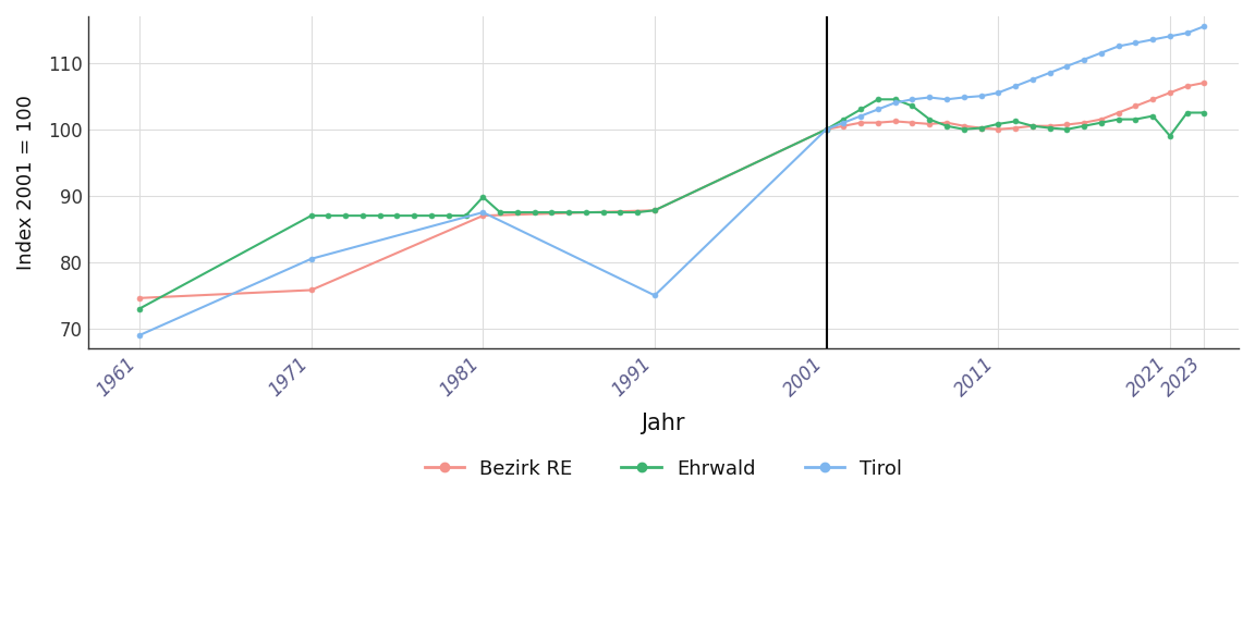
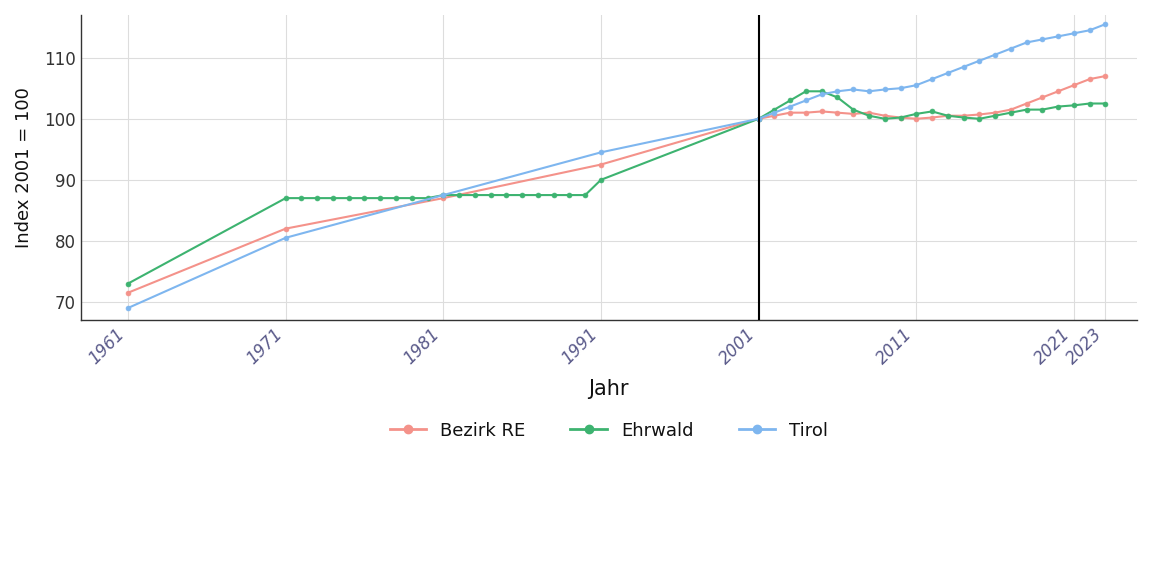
Bezirk RE/1961: 74.6 -> 71.5
Bezirk RE/1971: 75.8 -> 82.0
Ehrwald/1981: 89.8 -> 87.5
Bezirk RE/1991: 87.8 -> 92.5
Ehrwald/1991: 87.8 -> 90.0
Tirol/1991: 75.0 -> 94.5
Ehrwald/2021: 99.0 -> 102.2
